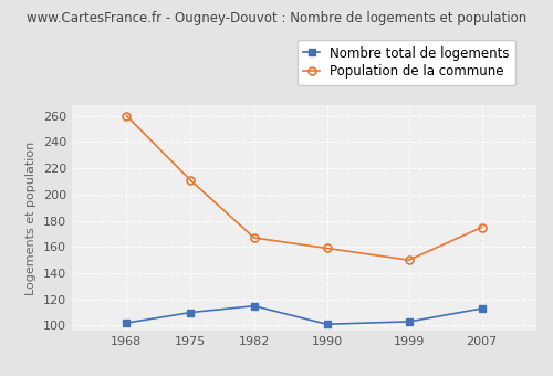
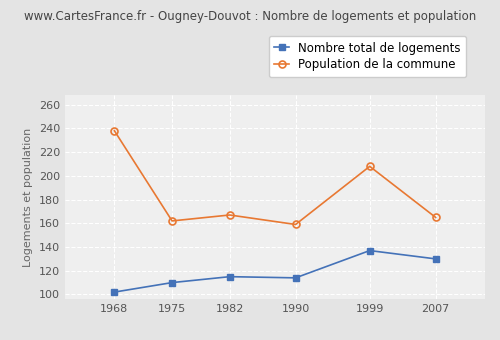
Population de la commune/1968: 260 -> 238
Population de la commune/1975: 211 -> 162
Nombre total de logements/1990: 101 -> 114
Nombre total de logements/1999: 103 -> 137
Population de la commune/1999: 150 -> 208
Nombre total de logements/2007: 113 -> 130
Population de la commune/2007: 175 -> 165
